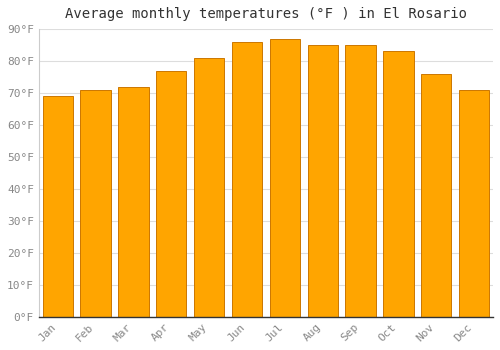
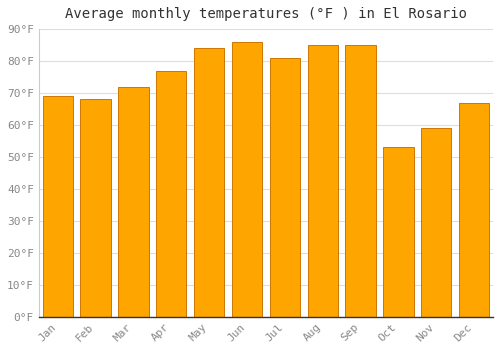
Feb: 71°F -> 68°F
May: 81°F -> 84°F
Jul: 87°F -> 81°F
Oct: 83°F -> 53°F
Nov: 76°F -> 59°F
Dec: 71°F -> 67°F
